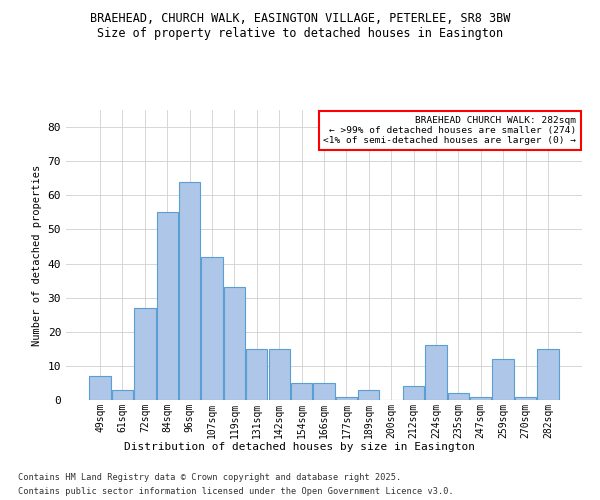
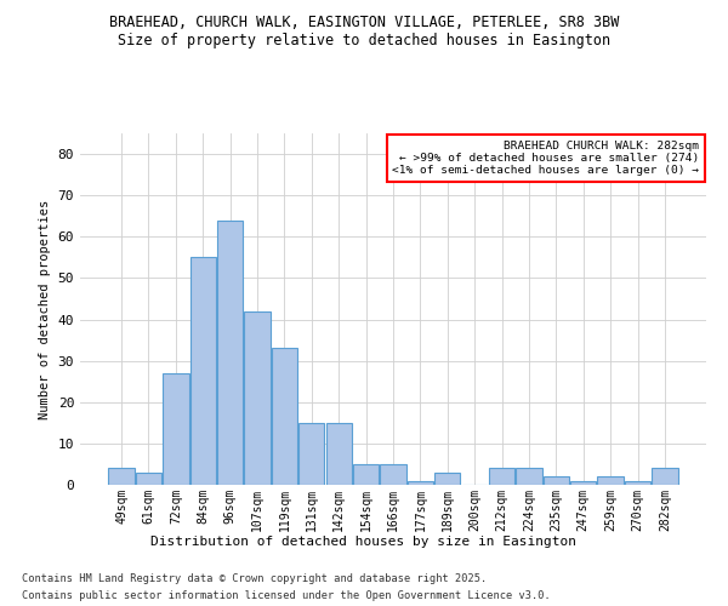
49sqm: 7 -> 4
224sqm: 16 -> 4
259sqm: 12 -> 2
282sqm: 15 -> 4
